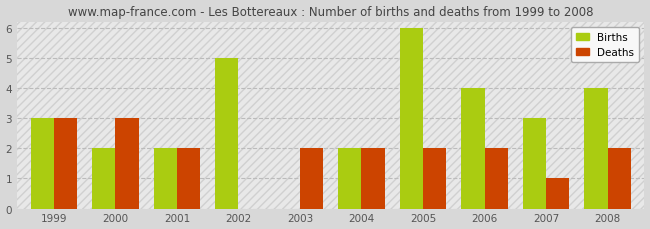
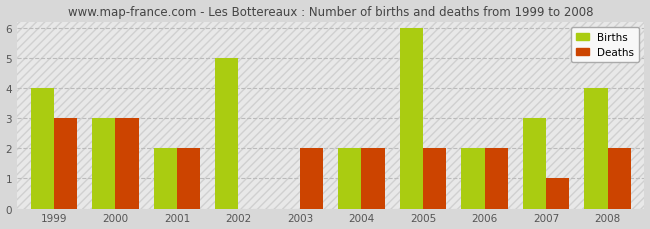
Births/1999: 3 -> 4
Births/2000: 2 -> 3
Births/2006: 4 -> 2
